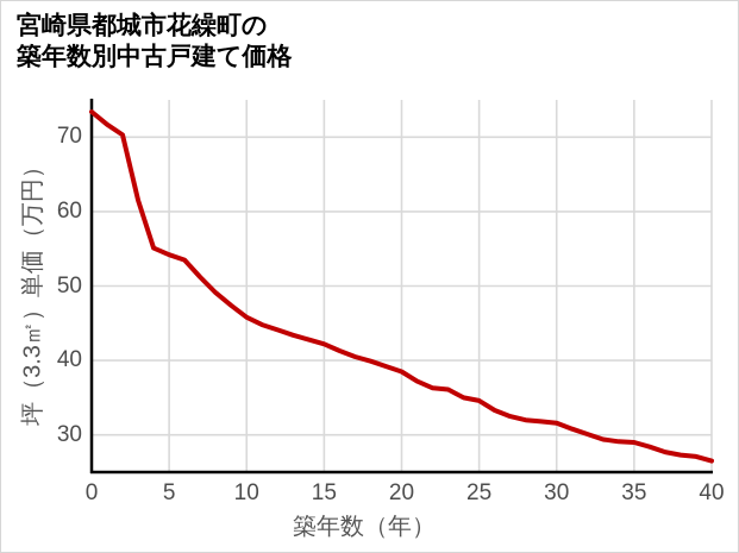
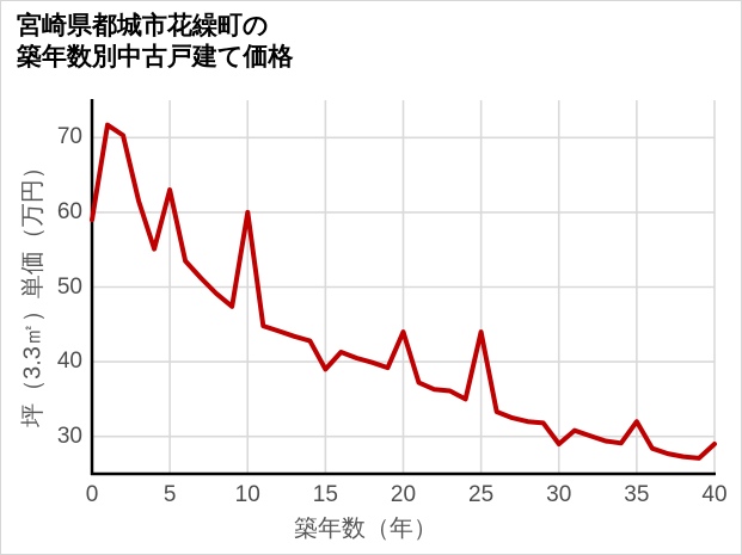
0: 73 -> 59
5: 54 -> 63
10: 46 -> 60
15: 42 -> 39
20: 38 -> 44
25: 35 -> 44
30: 32 -> 29
35: 29 -> 32
40: 26 -> 29
